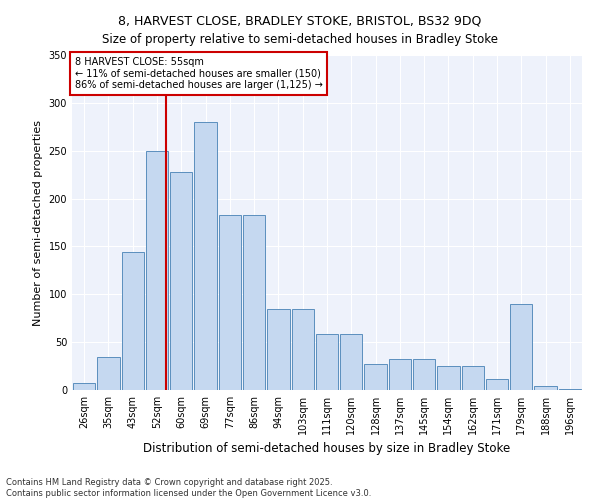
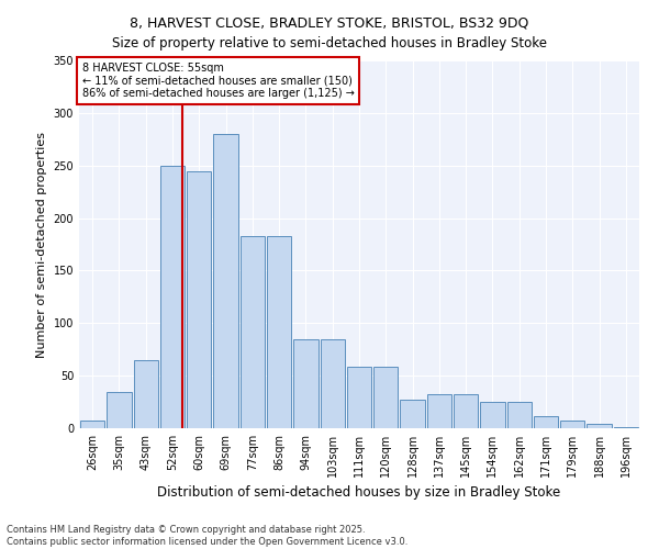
43sqm: 144 -> 65
60sqm: 228 -> 245
179sqm: 90 -> 7
